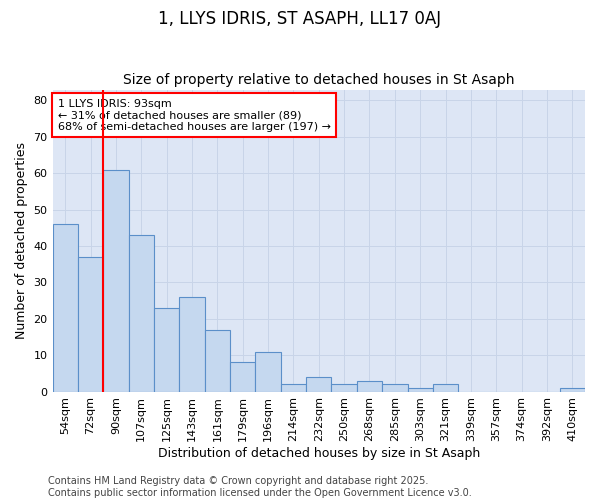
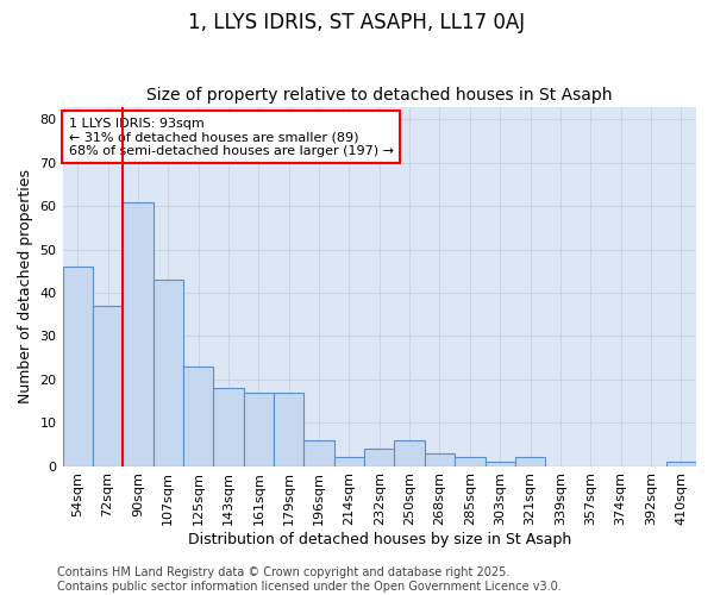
143sqm: 26 -> 18
179sqm: 8 -> 17
196sqm: 11 -> 6
250sqm: 2 -> 6
